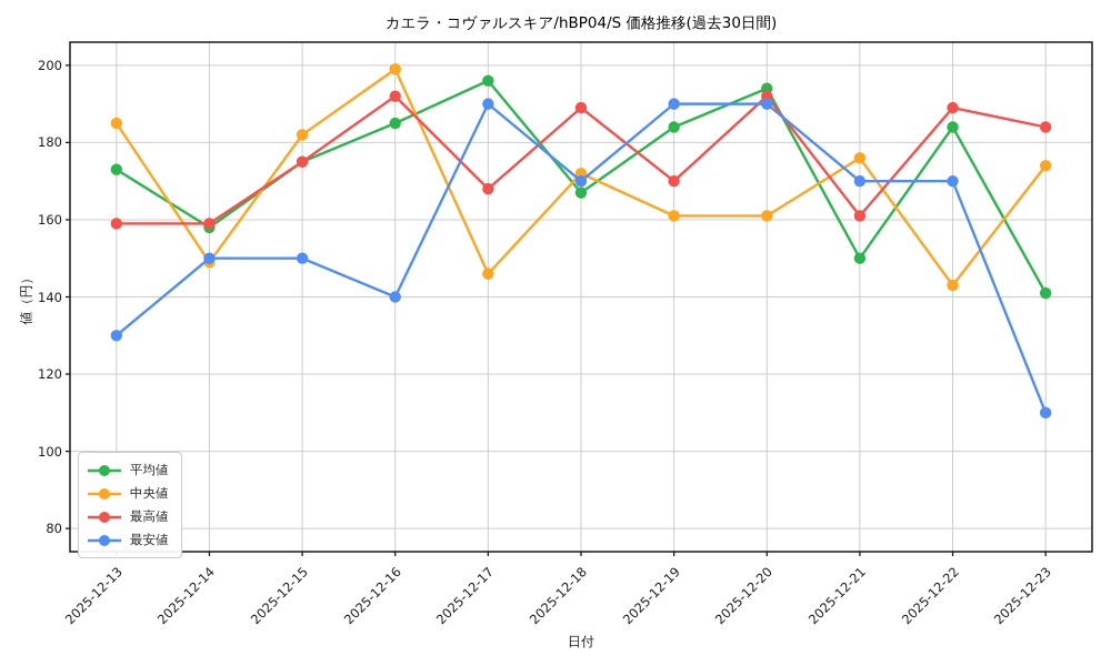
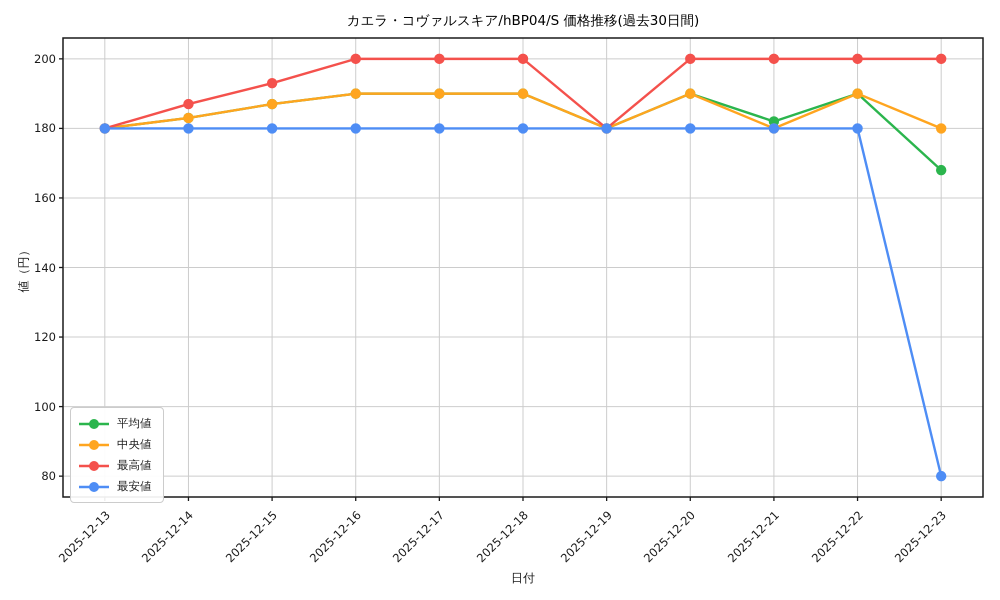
平均値/2025-12-13: 173 -> 180
中央値/2025-12-13: 185 -> 180
最高値/2025-12-13: 159 -> 180
最安値/2025-12-13: 130 -> 180
平均値/2025-12-14: 158 -> 183
中央値/2025-12-14: 149 -> 183
最高値/2025-12-14: 159 -> 187
最安値/2025-12-14: 150 -> 180
平均値/2025-12-15: 175 -> 187
中央値/2025-12-15: 182 -> 187
最高値/2025-12-15: 175 -> 193
最安値/2025-12-15: 150 -> 180
平均値/2025-12-16: 185 -> 190
中央値/2025-12-16: 199 -> 190
最高値/2025-12-16: 192 -> 200
最安値/2025-12-16: 140 -> 180
平均値/2025-12-17: 196 -> 190
中央値/2025-12-17: 146 -> 190
最高値/2025-12-17: 168 -> 200
最安値/2025-12-17: 190 -> 180
平均値/2025-12-18: 167 -> 190
中央値/2025-12-18: 172 -> 190
最高値/2025-12-18: 189 -> 200
最安値/2025-12-18: 170 -> 180
平均値/2025-12-19: 184 -> 180
中央値/2025-12-19: 161 -> 180
最高値/2025-12-19: 170 -> 180
最安値/2025-12-19: 190 -> 180
平均値/2025-12-20: 194 -> 190
中央値/2025-12-20: 161 -> 190
最高値/2025-12-20: 192 -> 200
最安値/2025-12-20: 190 -> 180
平均値/2025-12-21: 150 -> 182
中央値/2025-12-21: 176 -> 180
最高値/2025-12-21: 161 -> 200
最安値/2025-12-21: 170 -> 180
平均値/2025-12-22: 184 -> 190
中央値/2025-12-22: 143 -> 190
最高値/2025-12-22: 189 -> 200
最安値/2025-12-22: 170 -> 180
平均値/2025-12-23: 141 -> 168
中央値/2025-12-23: 174 -> 180
最高値/2025-12-23: 184 -> 200
最安値/2025-12-23: 110 -> 80
